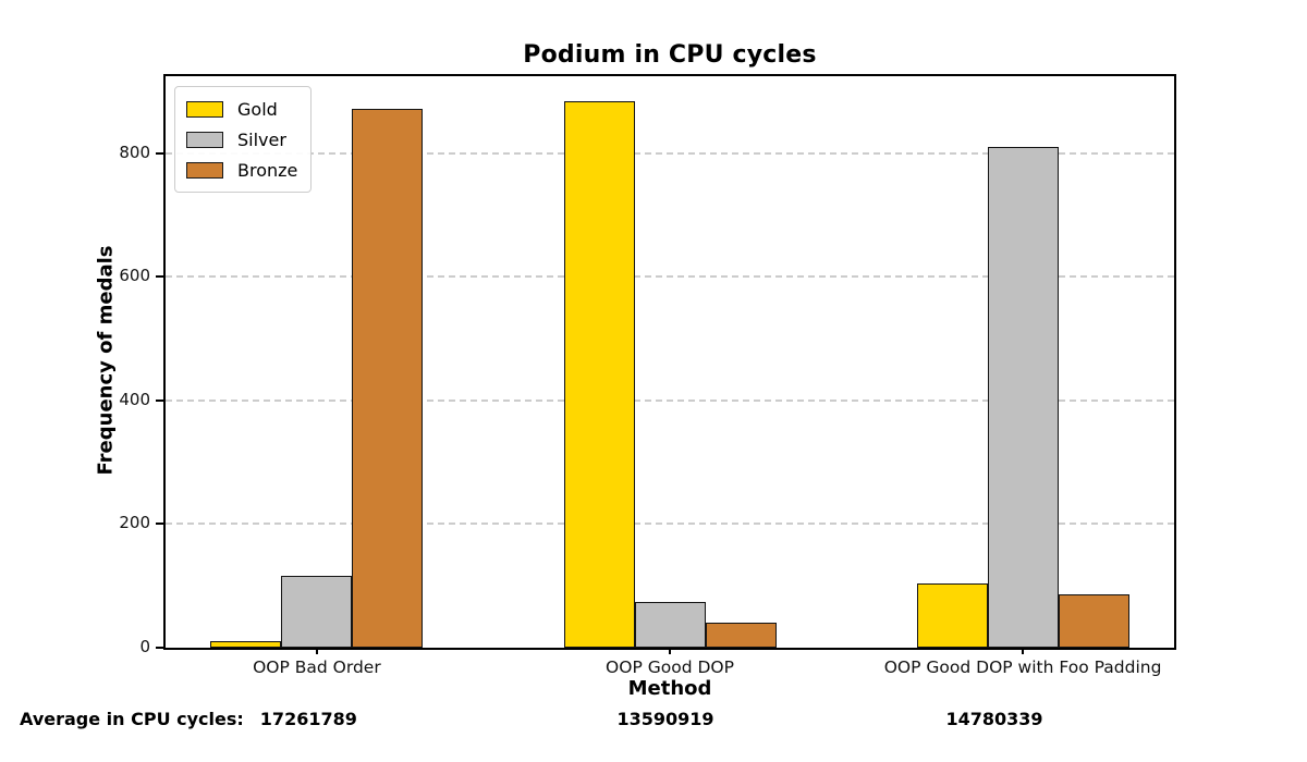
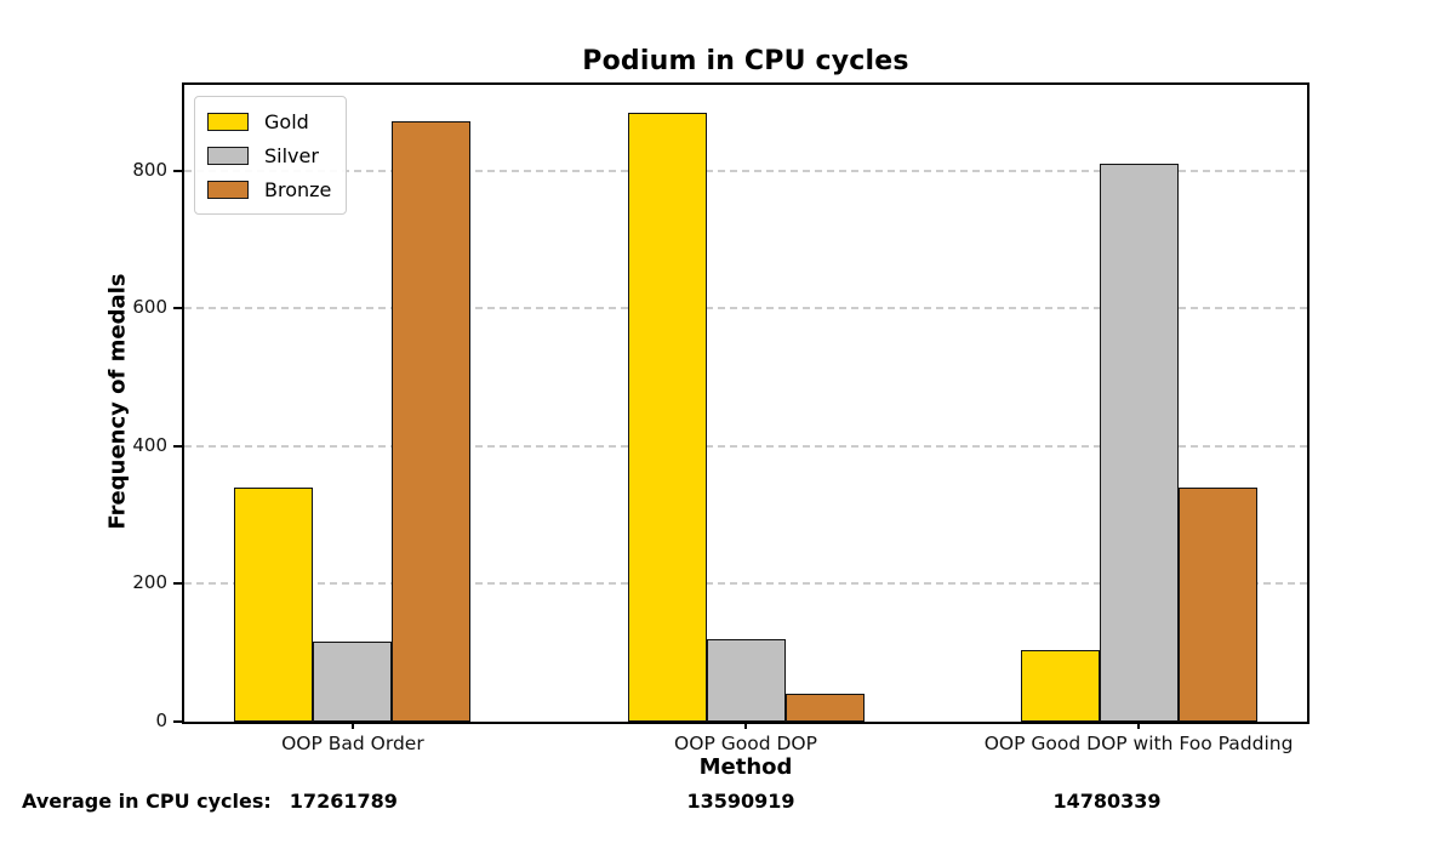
Gold/OOP Bad Order: 10 -> 340
Silver/OOP Good DOP: 70 -> 120
Bronze/OOP Good DOP with Foo Padding: 90 -> 340
